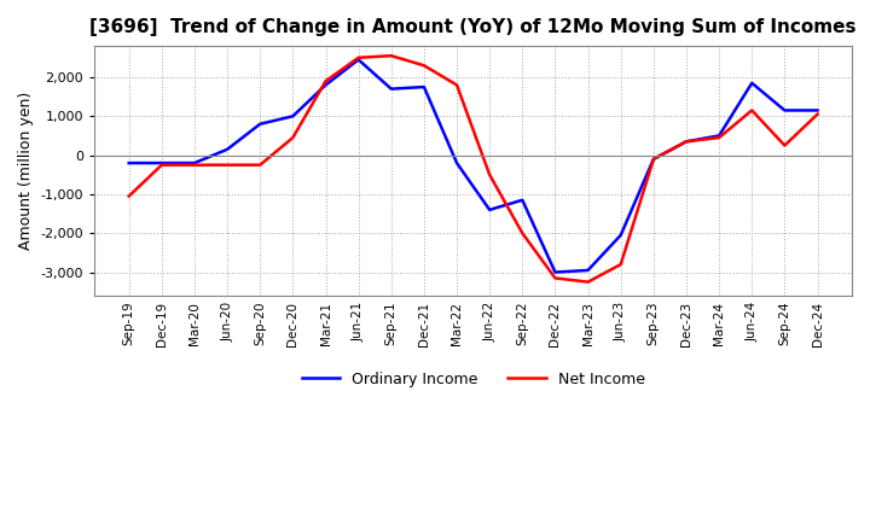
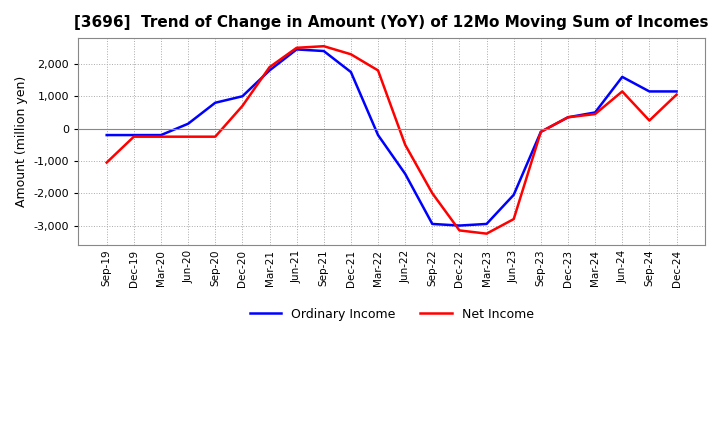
Net Income/Dec-20: 450 -> 700
Ordinary Income/Sep-21: 1,700 -> 2,400
Ordinary Income/Sep-22: -1,150 -> -2,950
Ordinary Income/Jun-24: 1,850 -> 1,600
